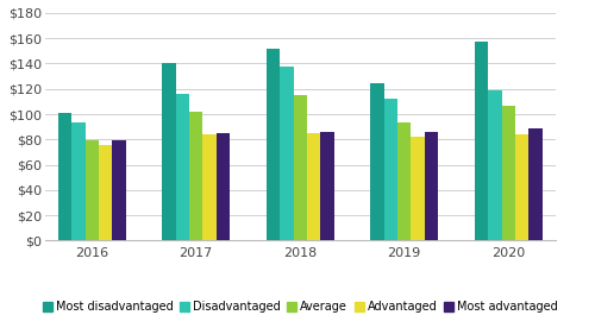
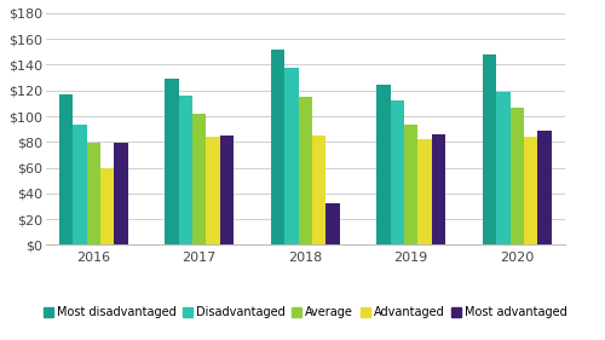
Most disadvantaged/2016: $101 -> $117
Advantaged/2016: $76 -> $60
Most disadvantaged/2017: $140 -> $129
Most advantaged/2018: $86 -> $32
Most disadvantaged/2020: $157 -> $148
